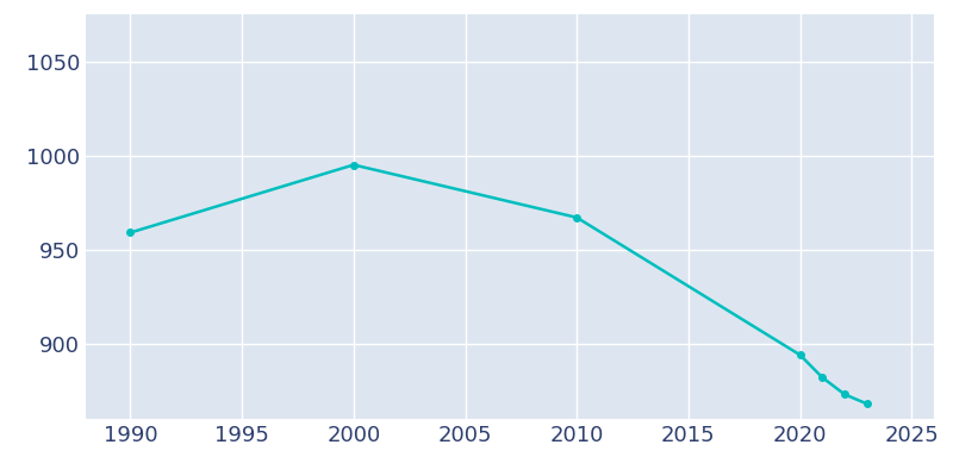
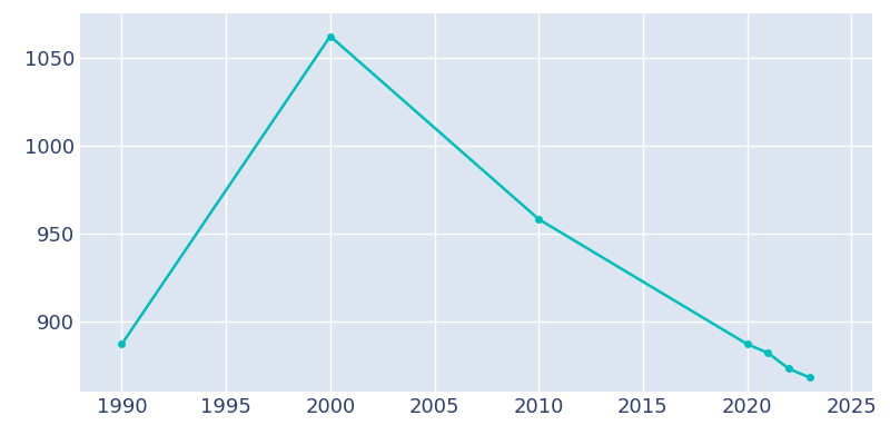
1990: 959 -> 887
2000: 995 -> 1062
2010: 967 -> 958
2020: 894 -> 887
